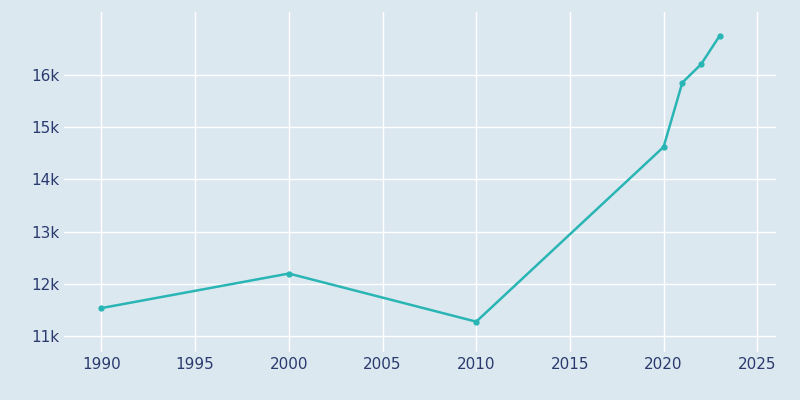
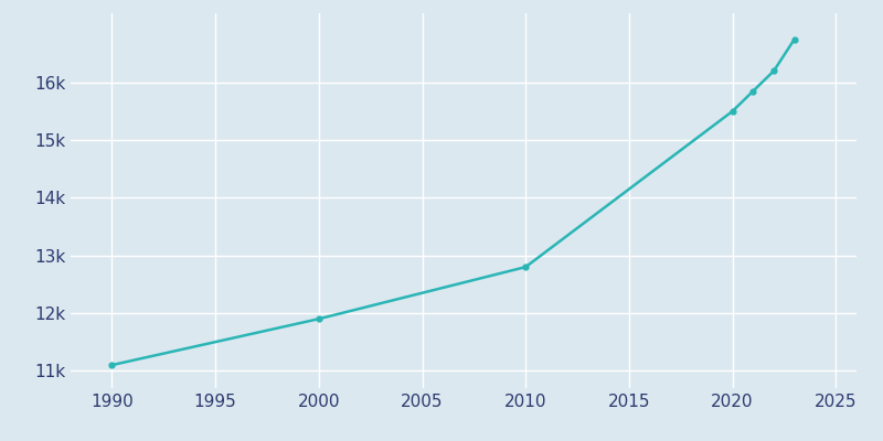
1990: 11.54k -> 11.10k
2000: 12.20k -> 11.90k
2010: 11.28k -> 12.80k
2020: 14.62k -> 15.50k
